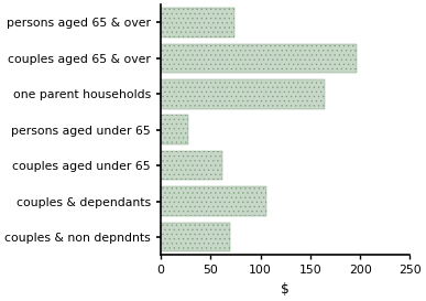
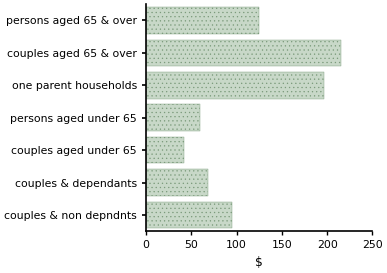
persons aged 65 & over: 74 -> 125
couples aged 65 & over: 196 -> 215
one parent households: 164 -> 197
persons aged under 65: 28 -> 60
couples aged under 65: 62 -> 42
couples & dependants: 106 -> 68
couples & non depndnts: 70 -> 95
